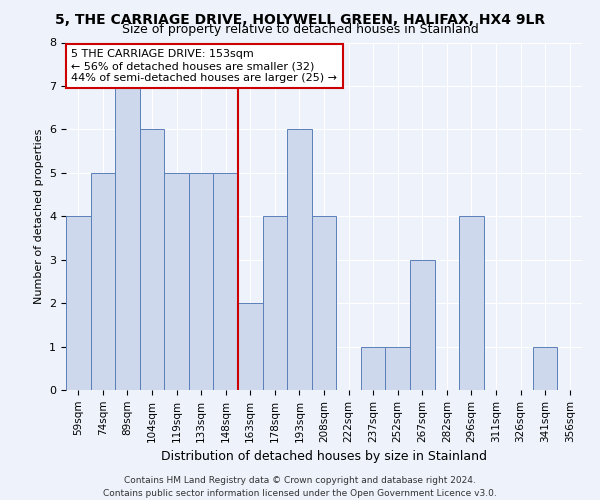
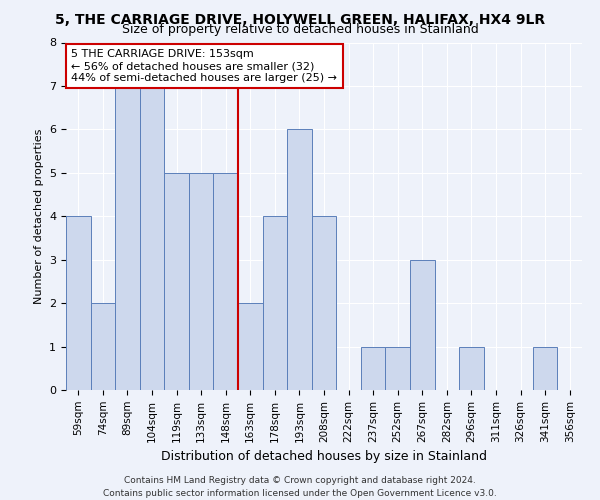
74sqm: 5 -> 2
104sqm: 6 -> 7
296sqm: 4 -> 1
